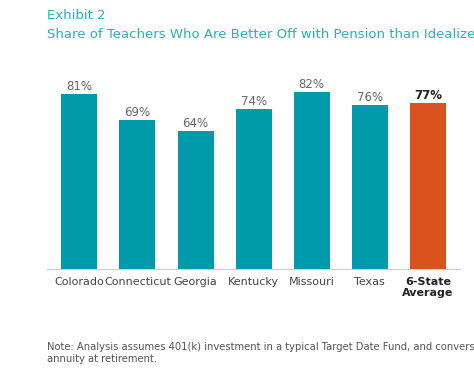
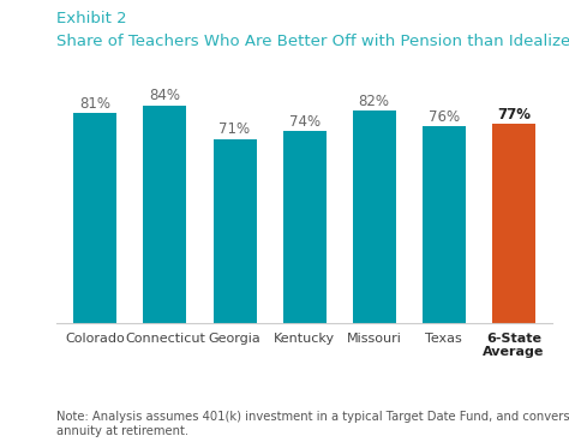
Connecticut: 69% -> 84%
Georgia: 64% -> 71%
